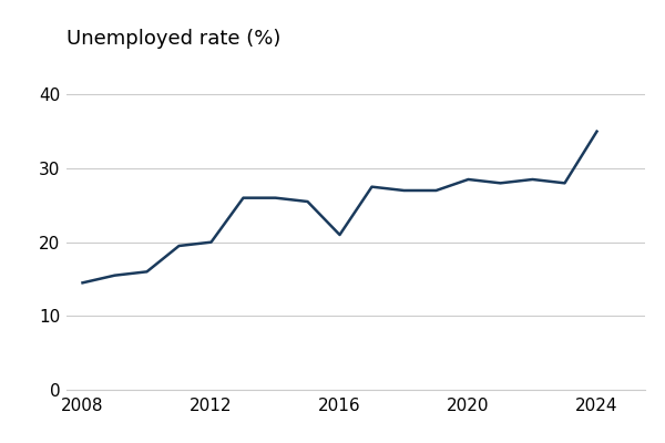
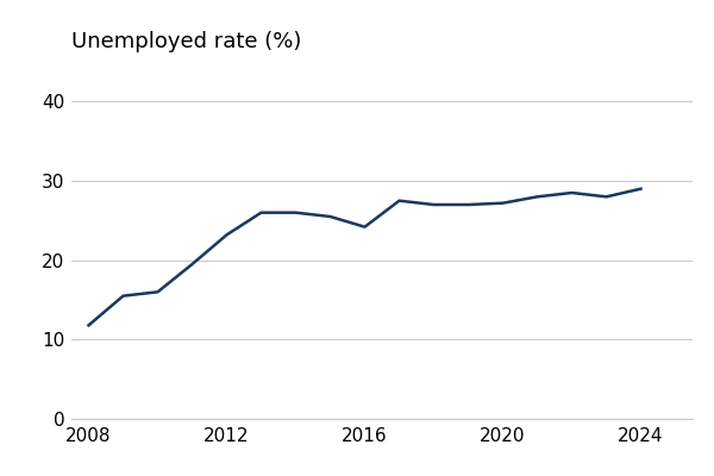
2008: 14.5 -> 11.8
2012: 20.0 -> 23.2
2016: 21.0 -> 24.2
2020: 28.5 -> 27.2
2024: 35.0 -> 29.0
